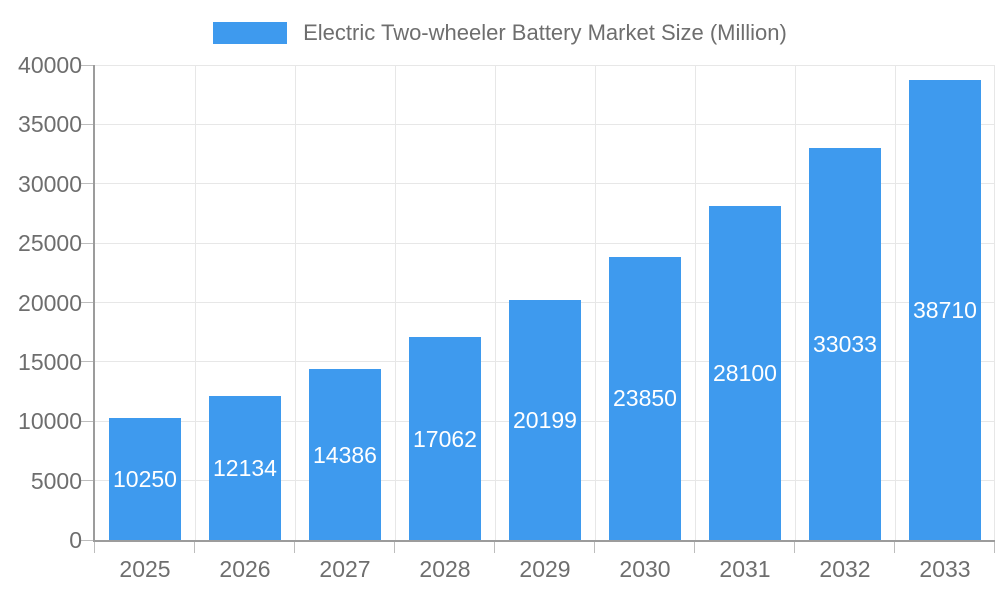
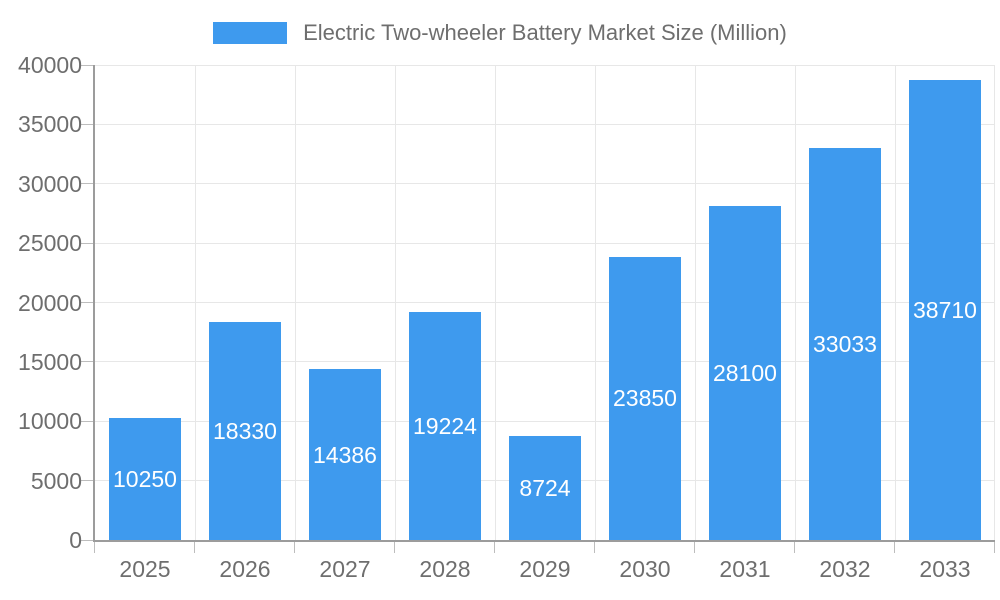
2026: 12134 -> 18330
2028: 17062 -> 19224
2029: 20199 -> 8724
